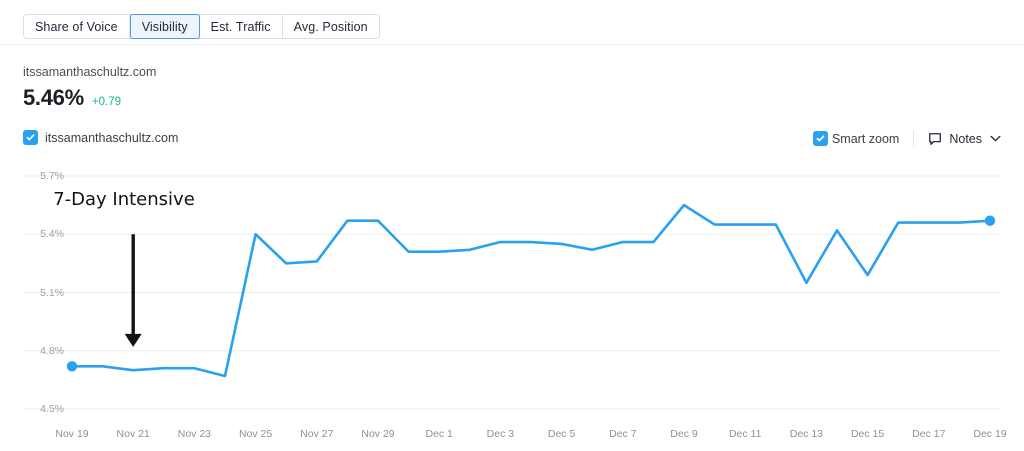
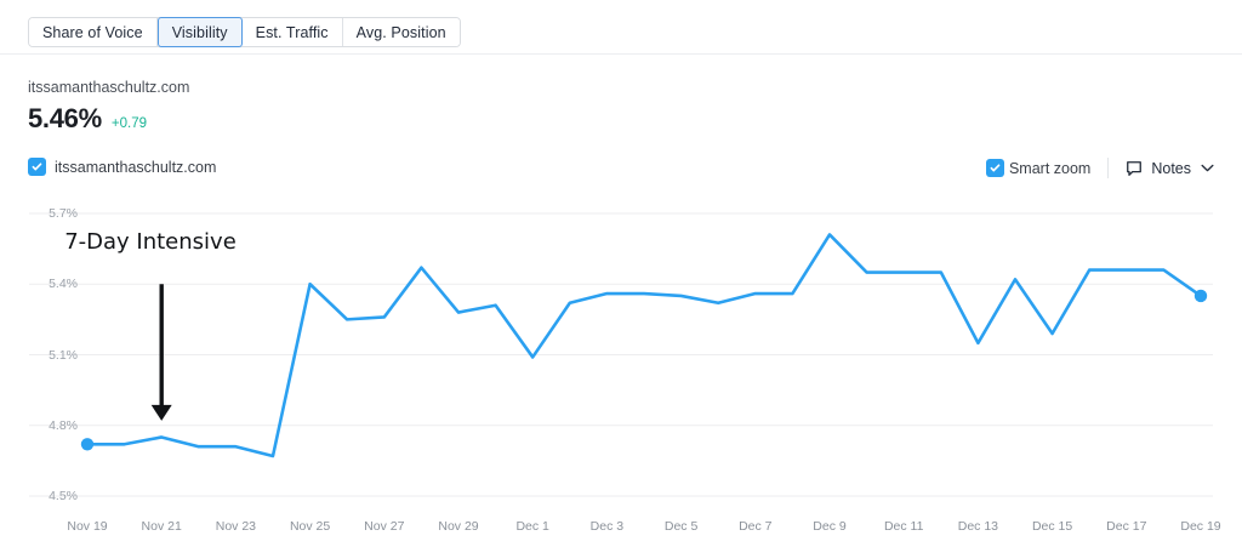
Nov 21: 4.70% -> 4.75%
Nov 29: 5.47% -> 5.28%
Dec 1: 5.31% -> 5.09%
Dec 9: 5.55% -> 5.61%
Dec 19: 5.47% -> 5.35%
